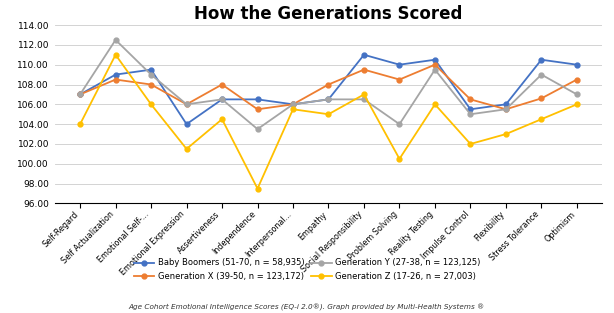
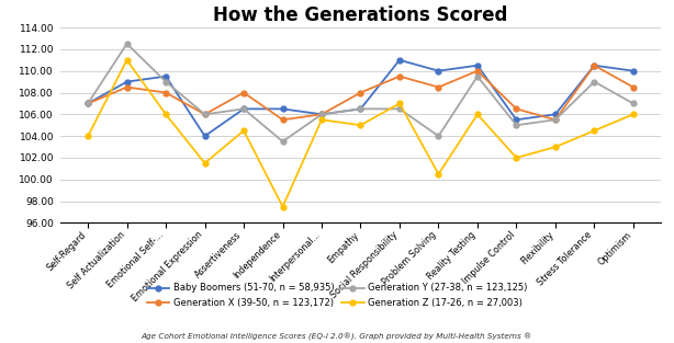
Generation X (39-50, n = 123,172)/Stress Tolerance: 106.6 -> 110.5
